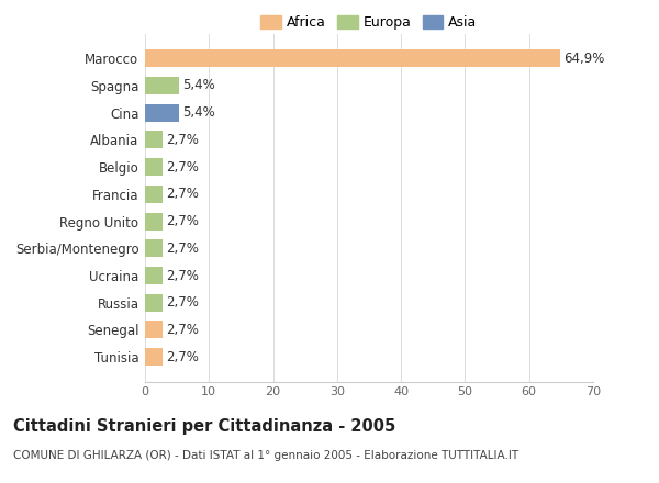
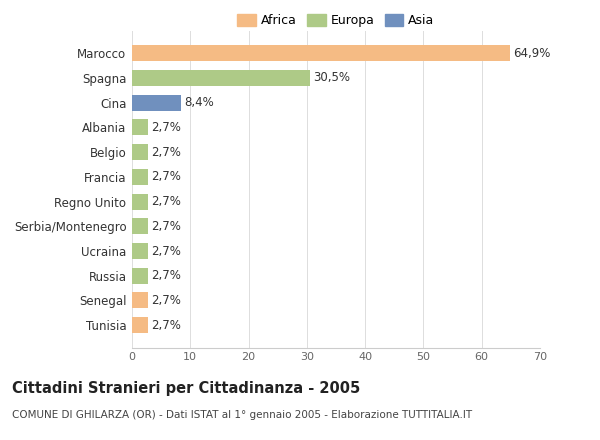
Spagna: 5,4% -> 30,5%
Cina: 5,4% -> 8,4%
